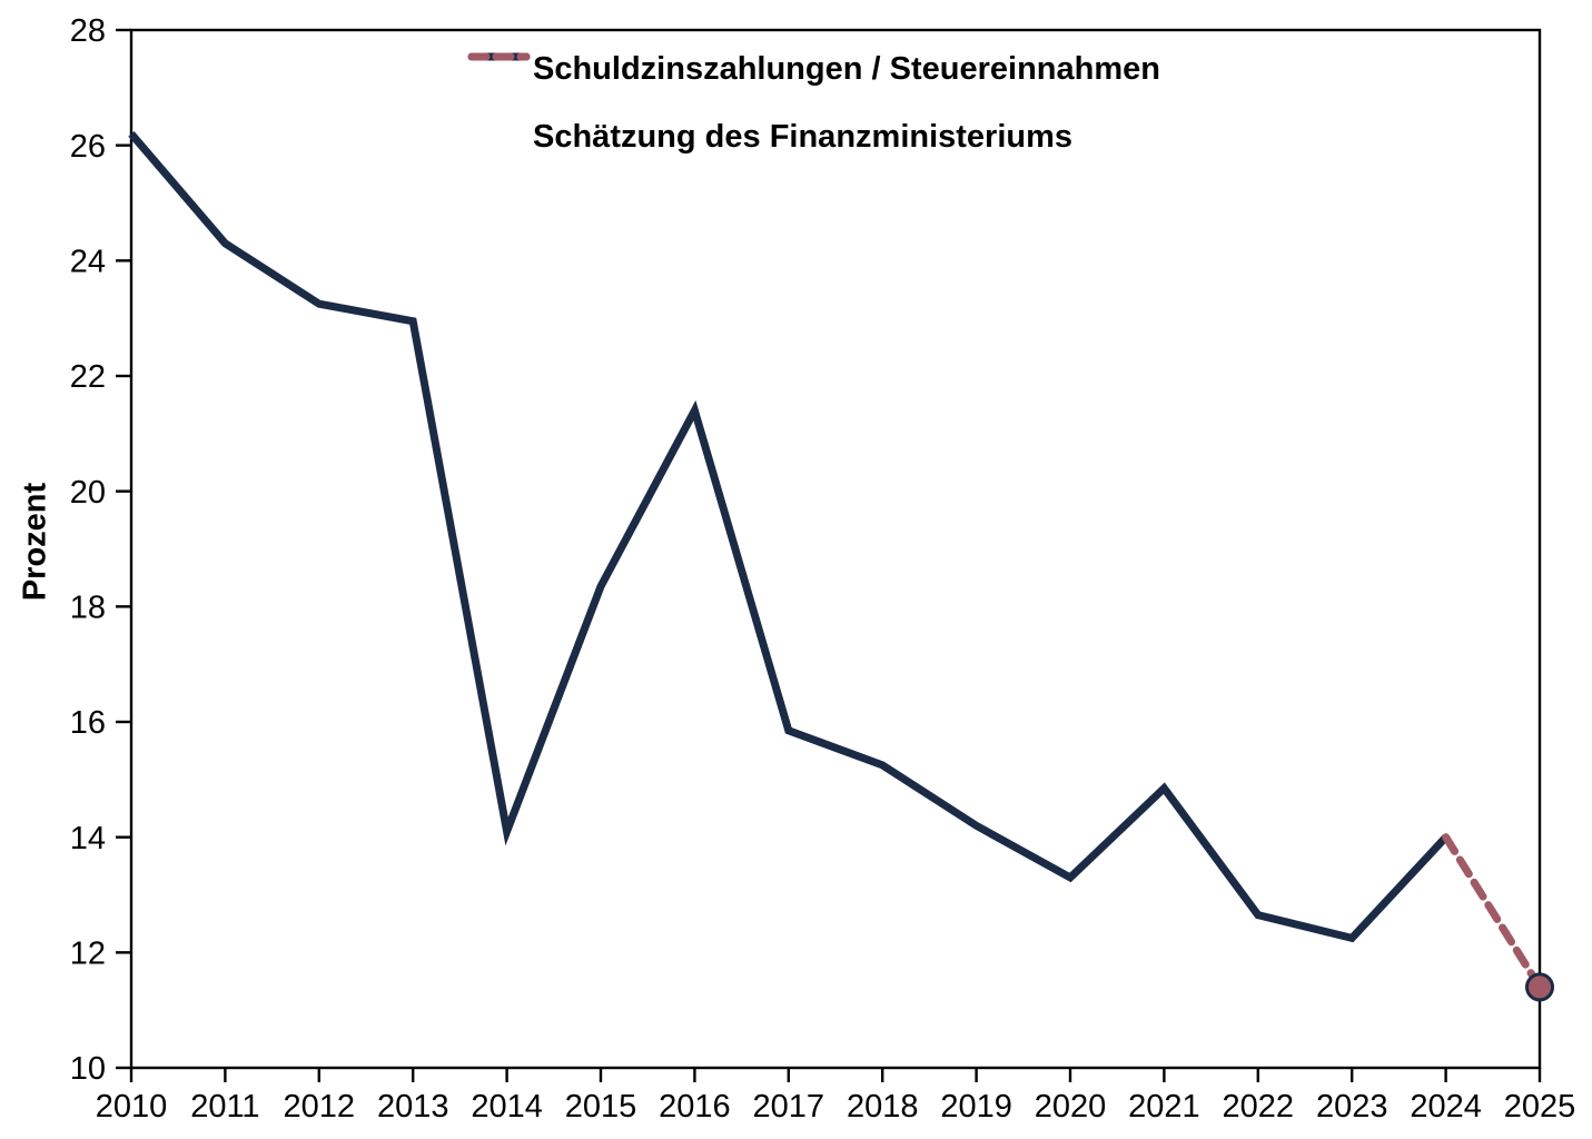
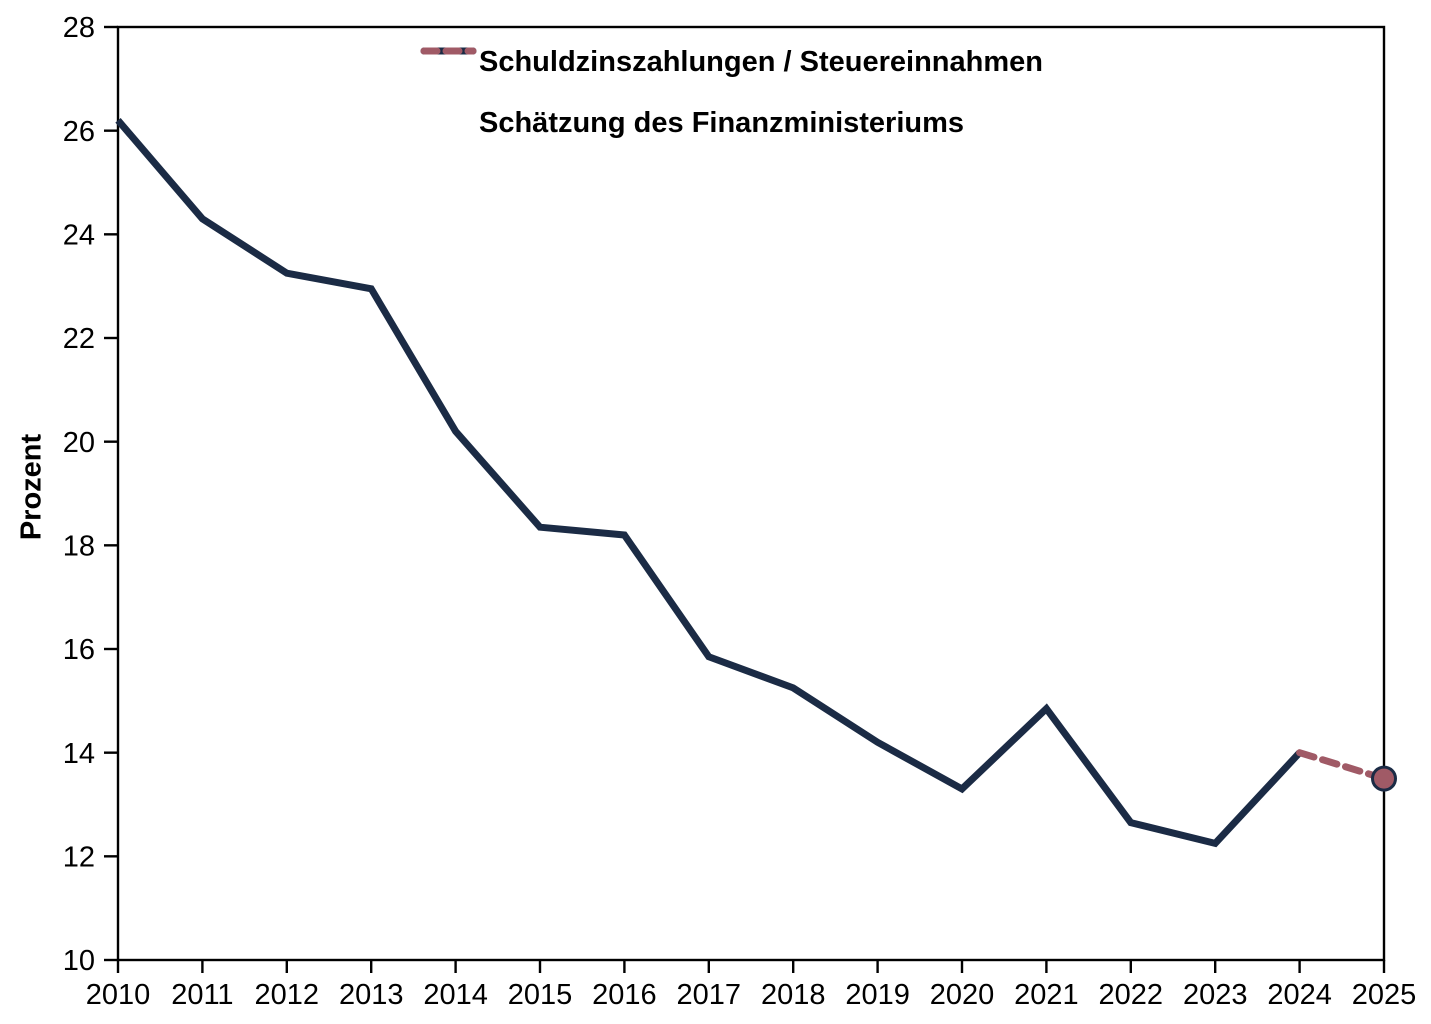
Schuldzinszahlungen / Steuereinnahmen/2014: 14.1 -> 20.2
Schuldzinszahlungen / Steuereinnahmen/2016: 21.4 -> 18.2
Schätzung des Finanzministeriums/2025: 11.4 -> 13.5
